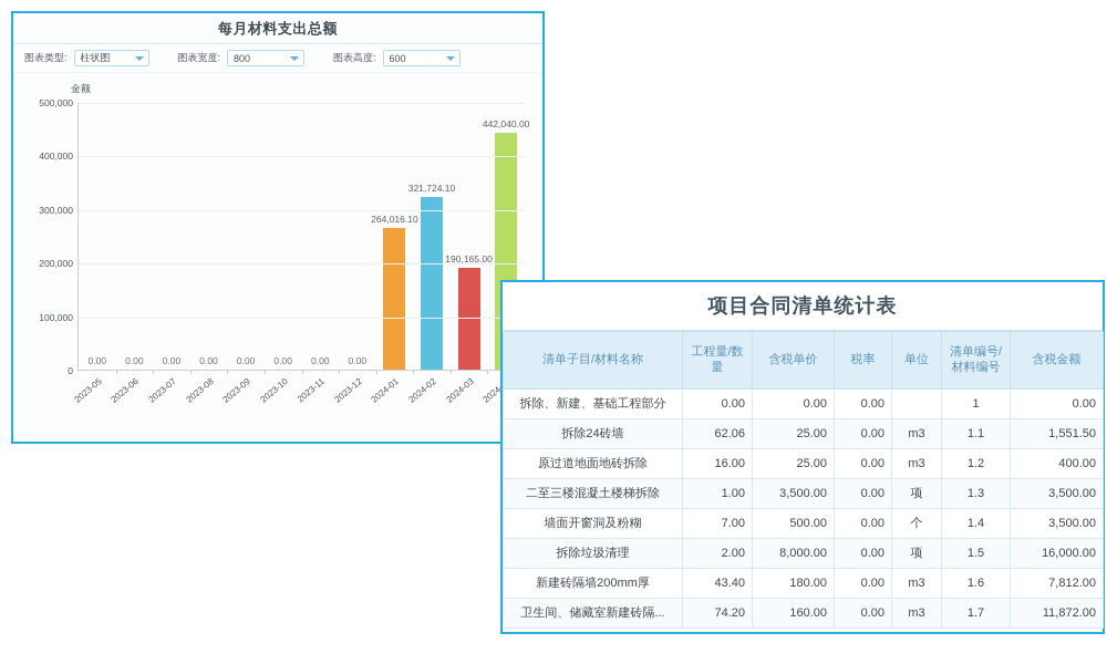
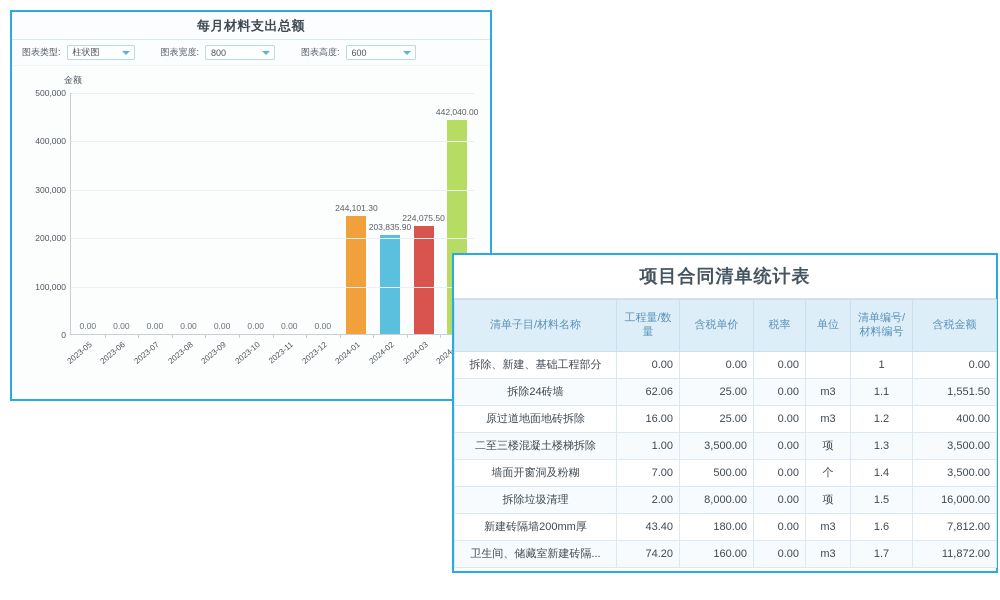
2024-01: 264,016.10 -> 244,101.30
2024-02: 321,724.10 -> 203,835.90
2024-03: 190,165.00 -> 224,075.50
